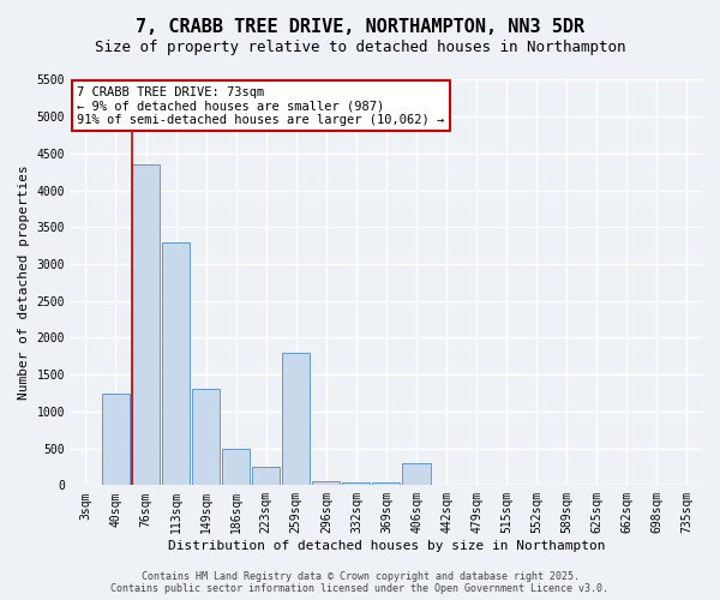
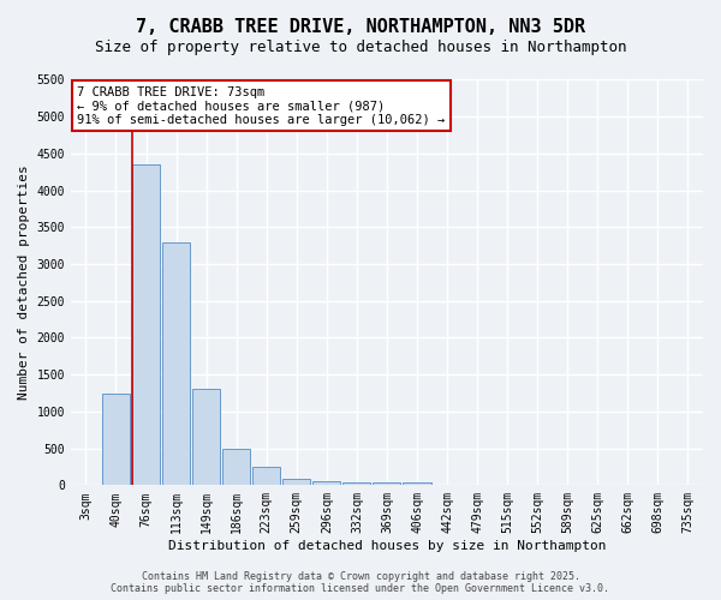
259sqm: 1800 -> 90
406sqm: 300 -> 30
